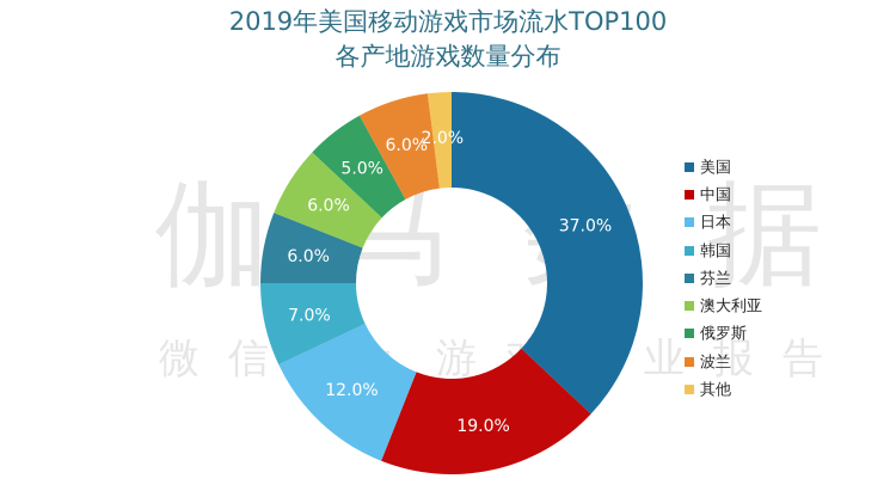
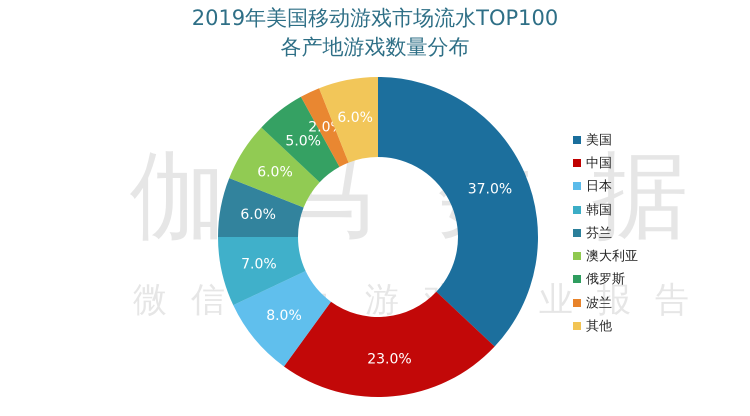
中国: 19.0% -> 23.0%
日本: 12.0% -> 8.0%
波兰: 6.0% -> 2.0%
其他: 2.0% -> 6.0%
